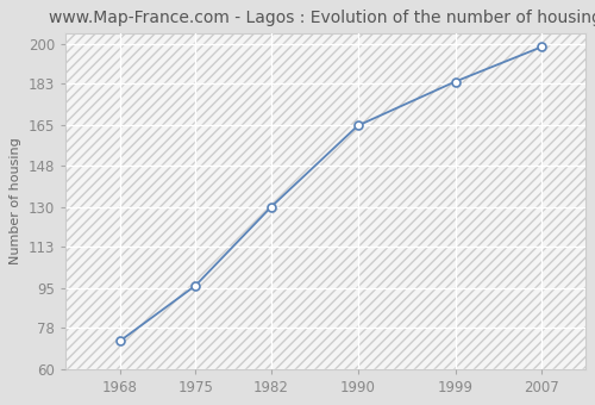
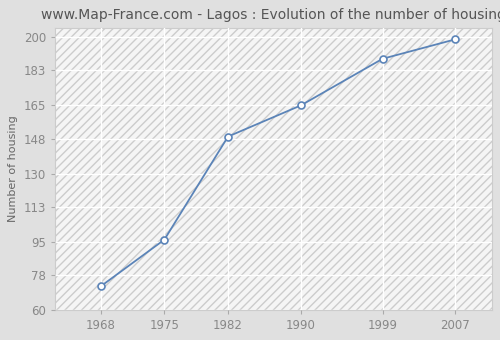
1982: 130 -> 149
1999: 184 -> 189
